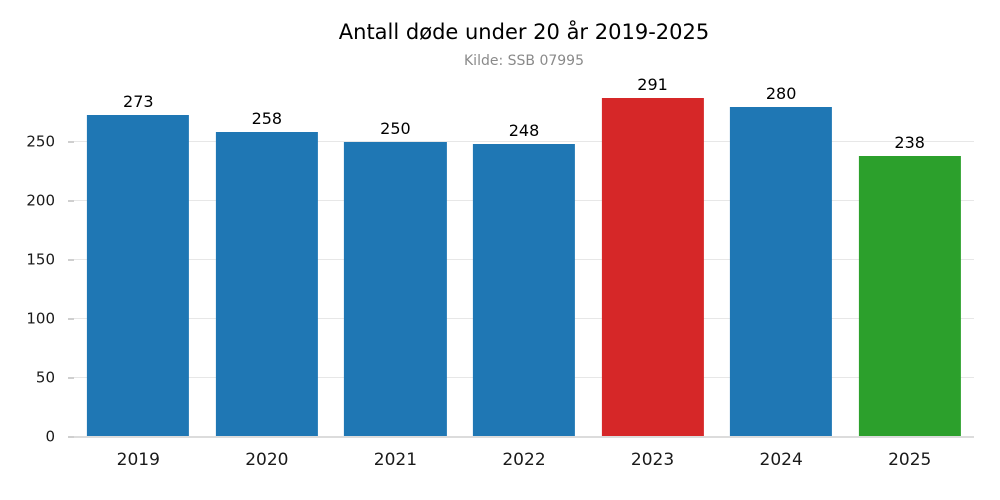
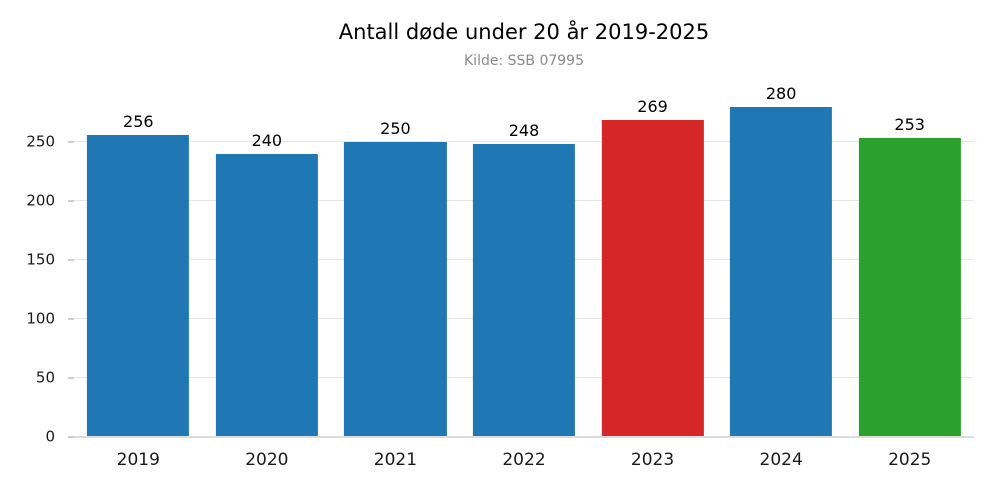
2019: 273 -> 256
2020: 258 -> 240
2023: 291 -> 269
2025: 238 -> 253
